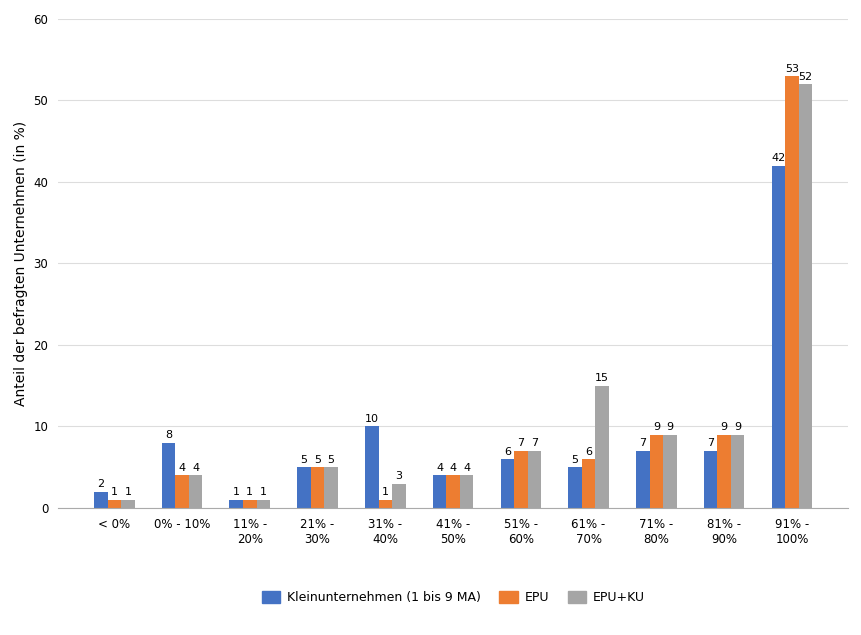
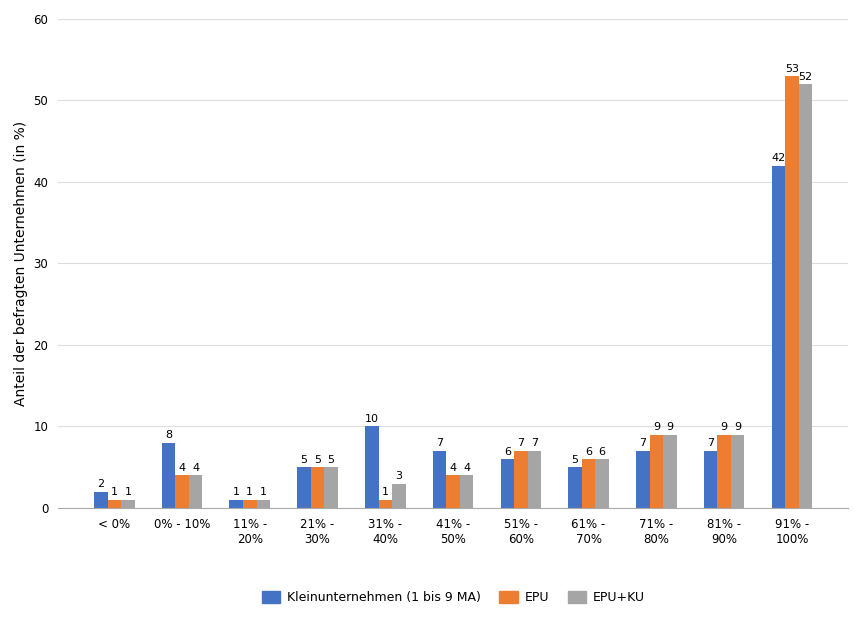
Kleinunternehmen (1 bis 9 MA)/41% - 50%: 4 -> 7
EPU+KU/61% - 70%: 15 -> 6
